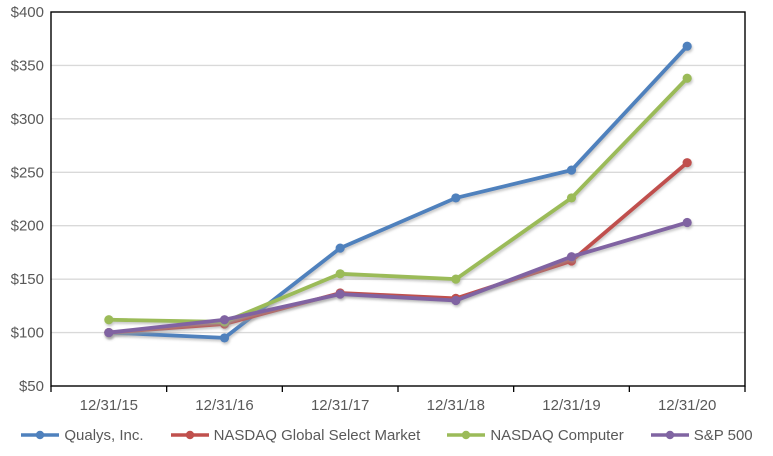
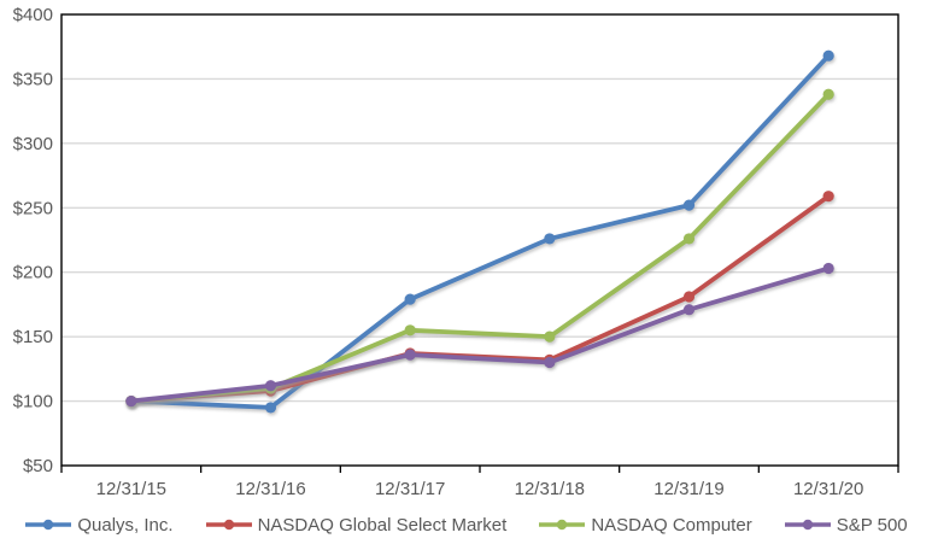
NASDAQ Computer/12/31/15: $112 -> $100
NASDAQ Global Select Market/12/31/19: $167 -> $181
